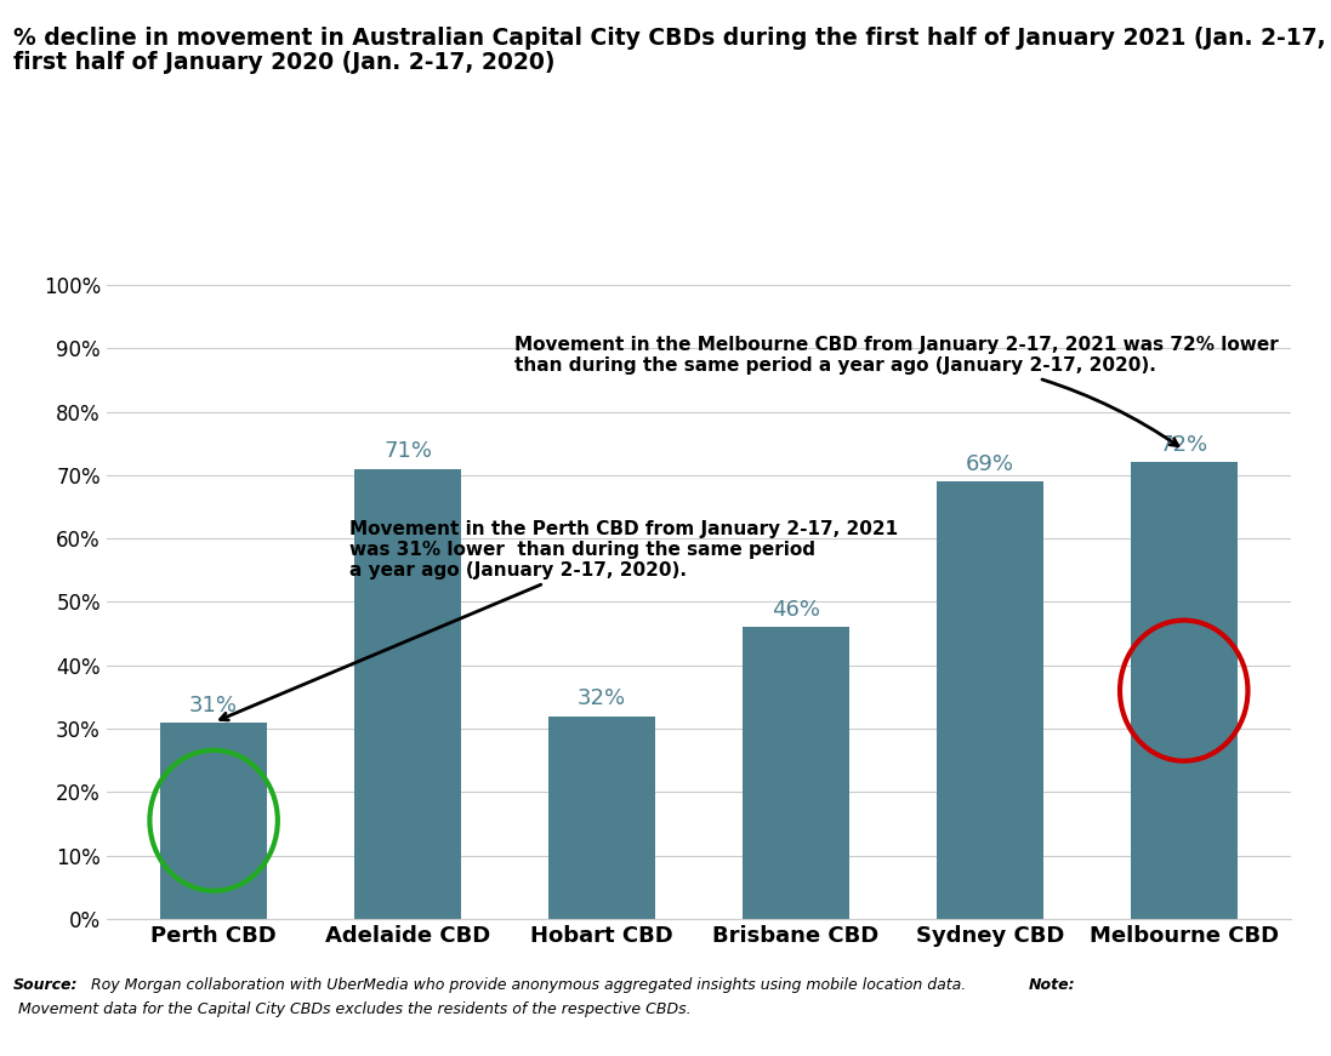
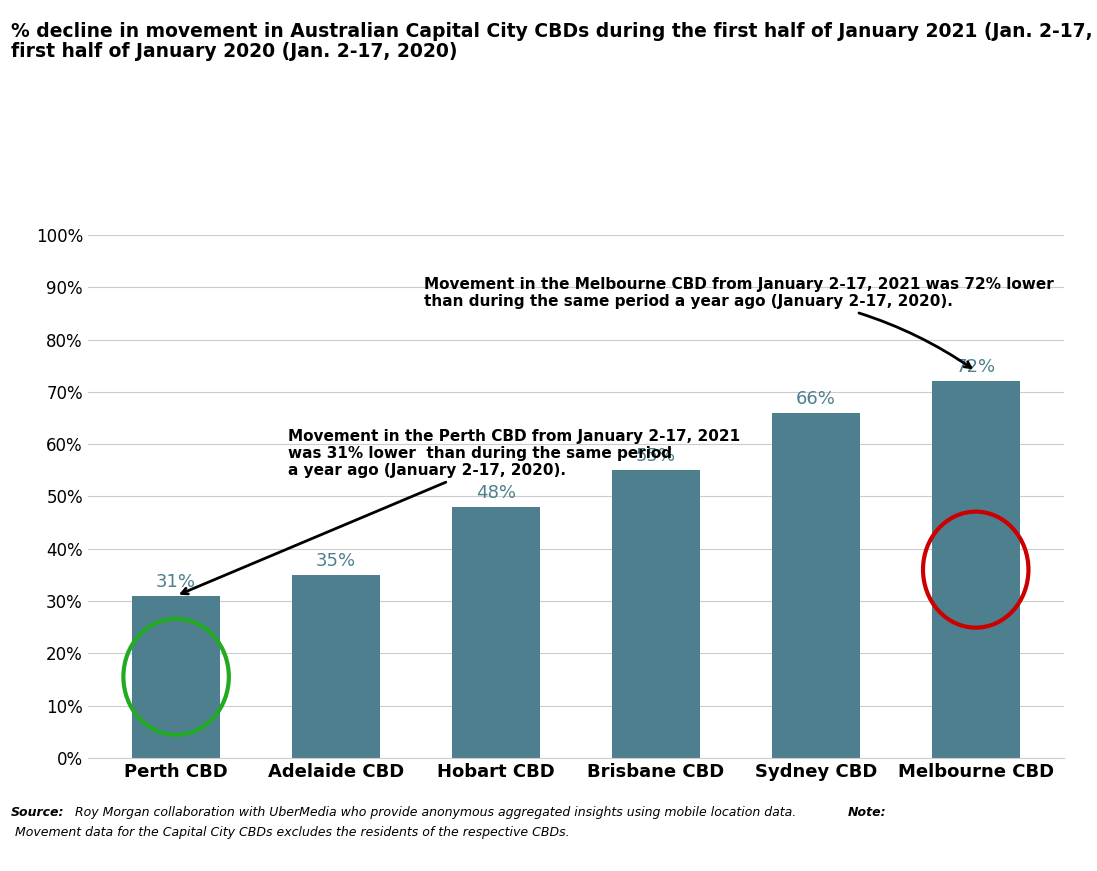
Adelaide CBD: 71% -> 35%
Hobart CBD: 32% -> 48%
Brisbane CBD: 46% -> 55%
Sydney CBD: 69% -> 66%
